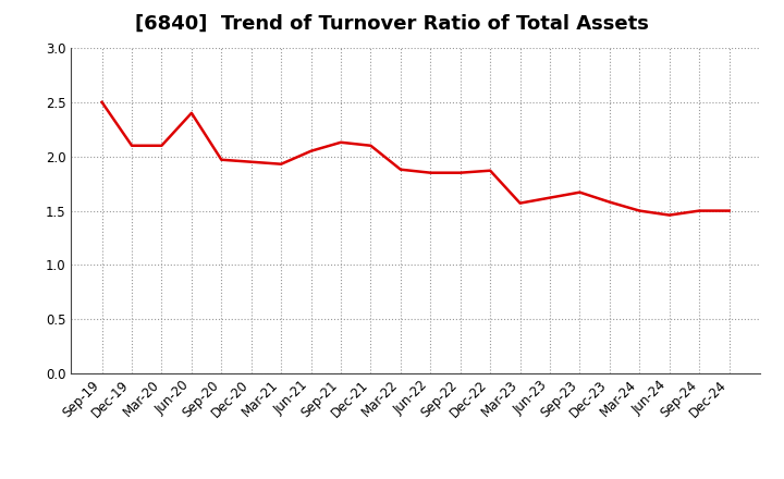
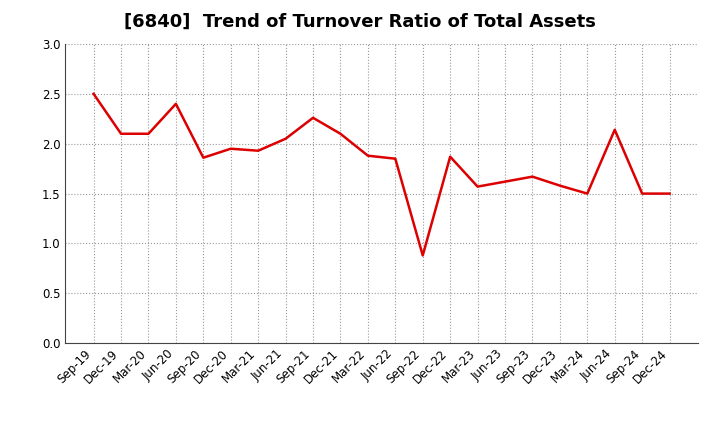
Sep-20: 1.97 -> 1.86
Sep-21: 2.13 -> 2.26
Sep-22: 1.85 -> 0.88
Jun-24: 1.46 -> 2.14
